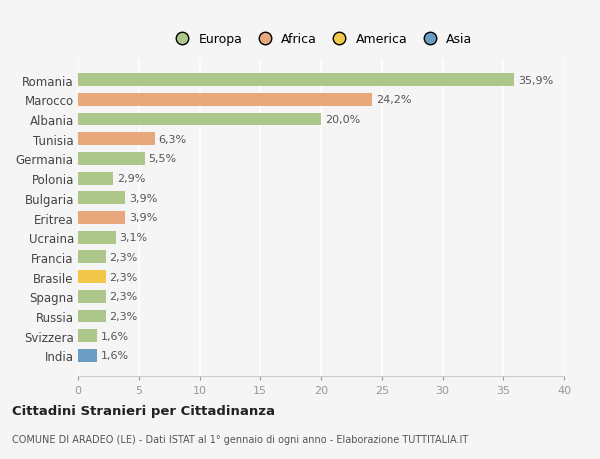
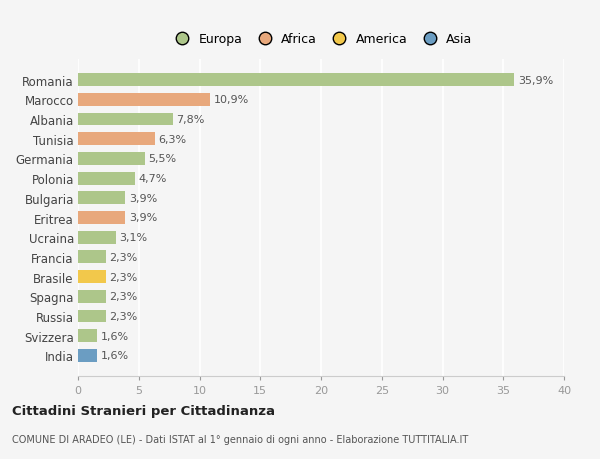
Marocco: 24,2% -> 10,9%
Albania: 20,0% -> 7,8%
Polonia: 2,9% -> 4,7%
